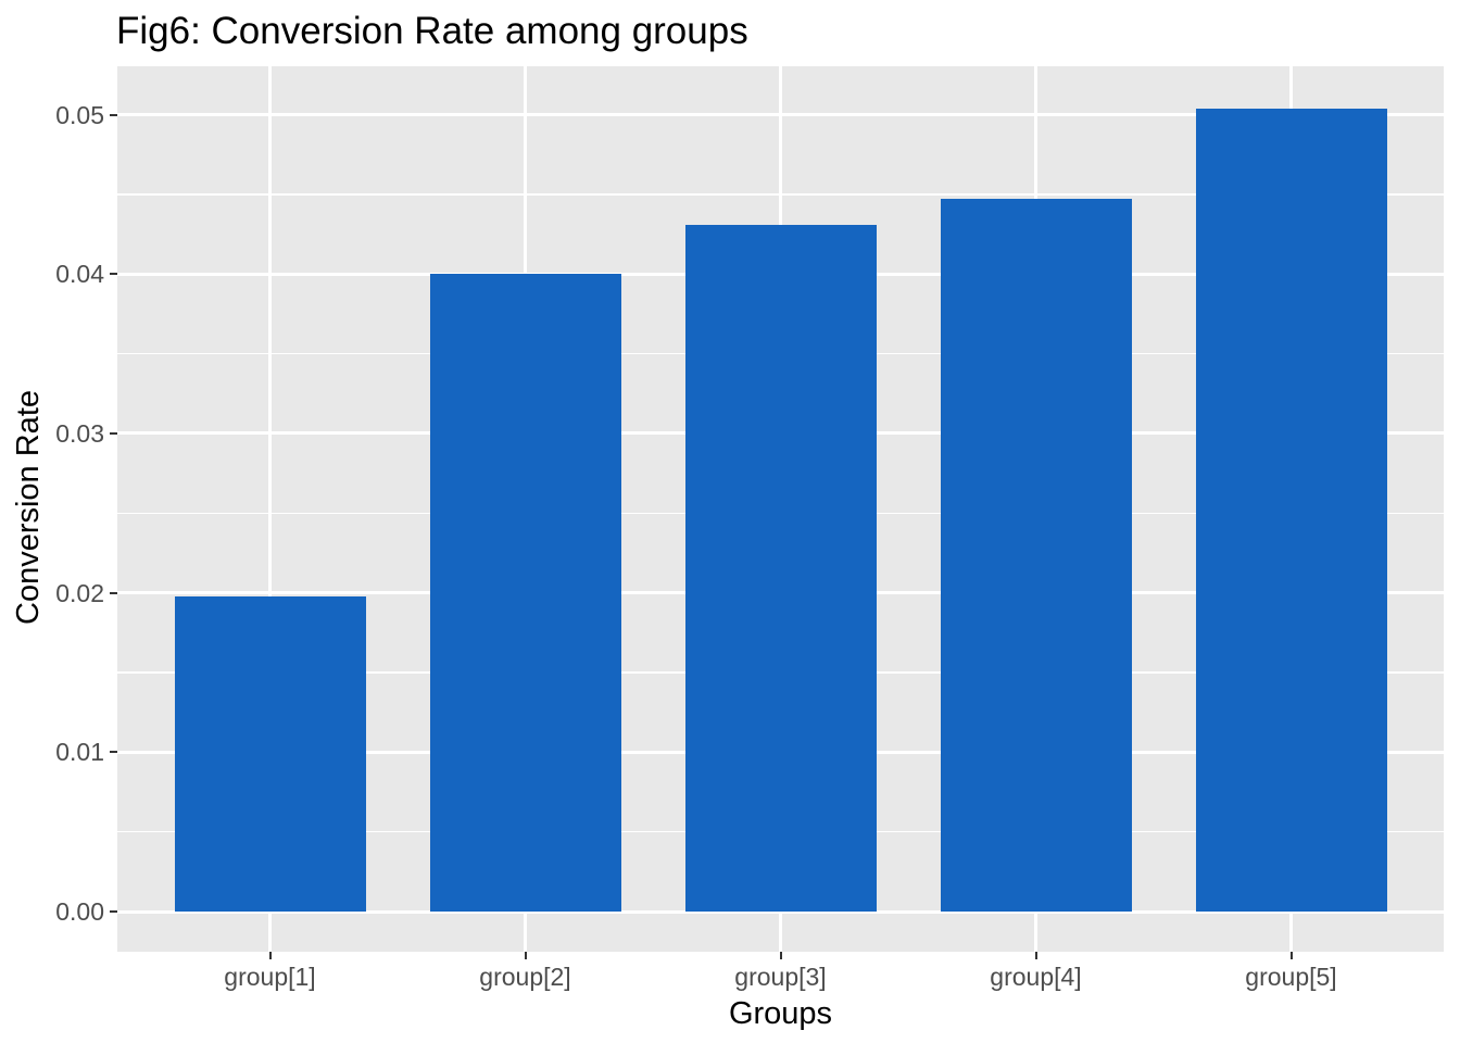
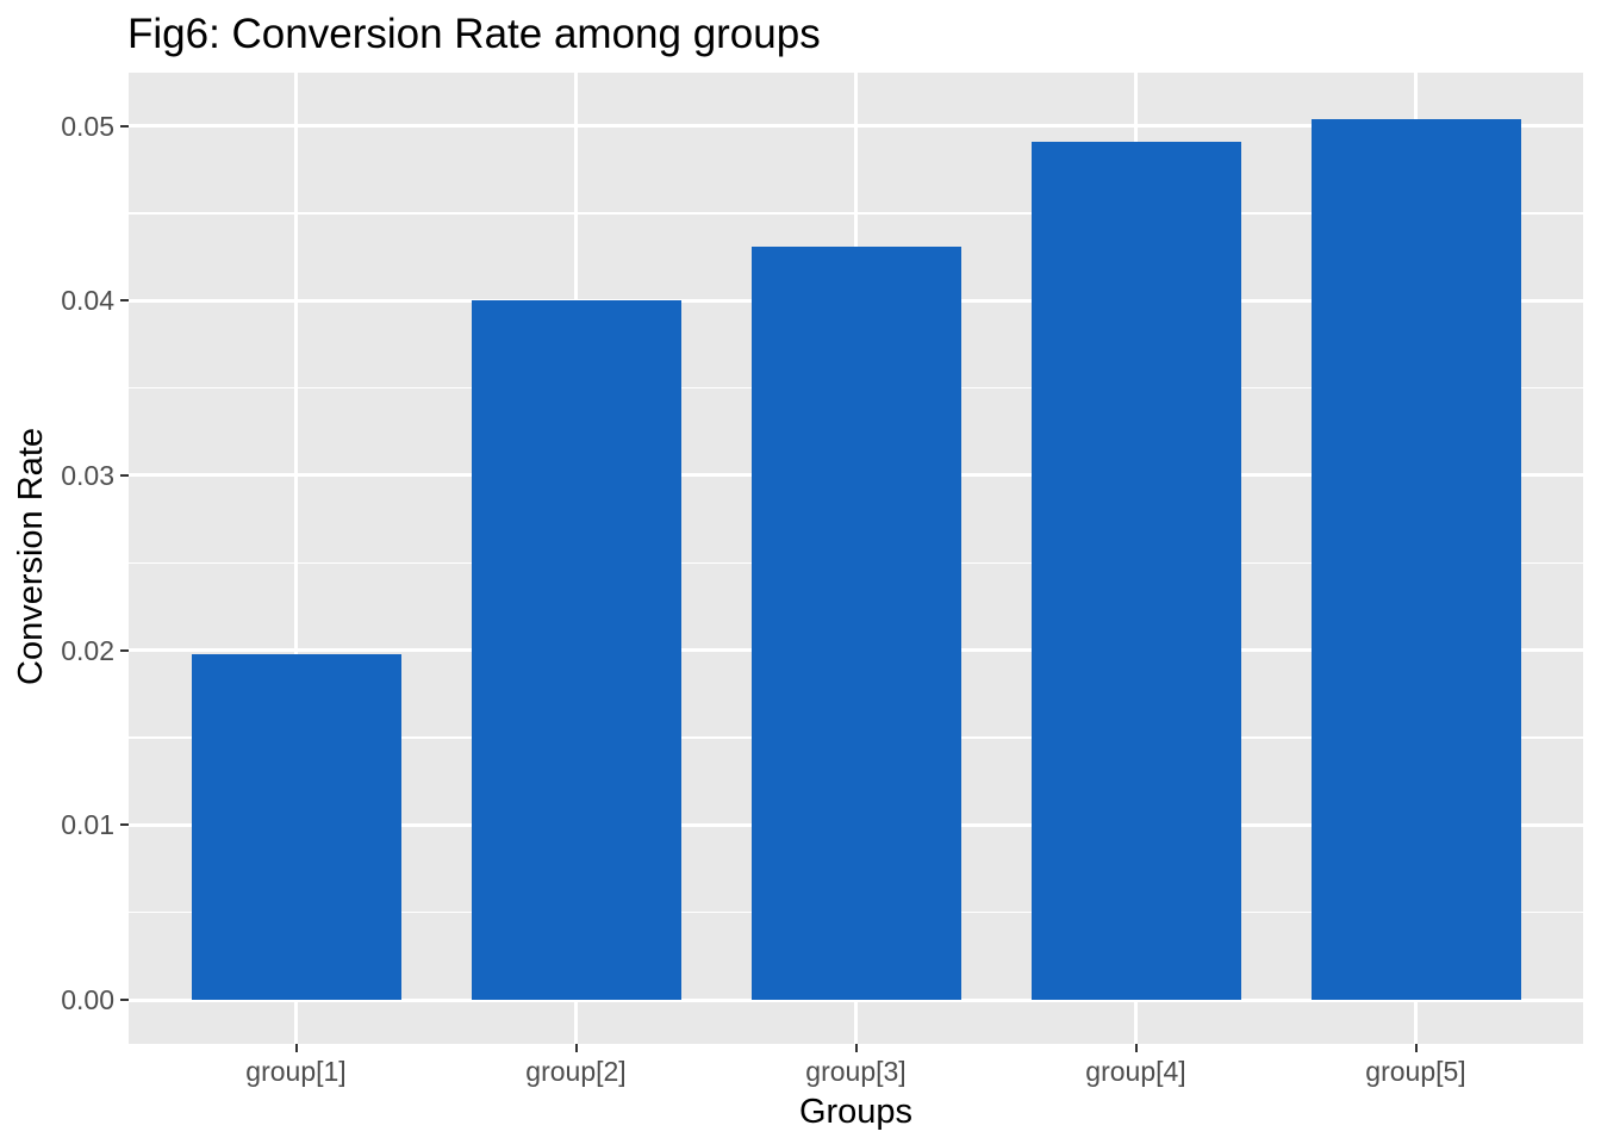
group[4]: 0.0447 -> 0.0491
